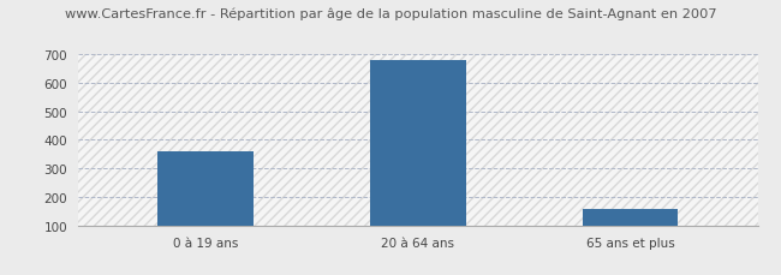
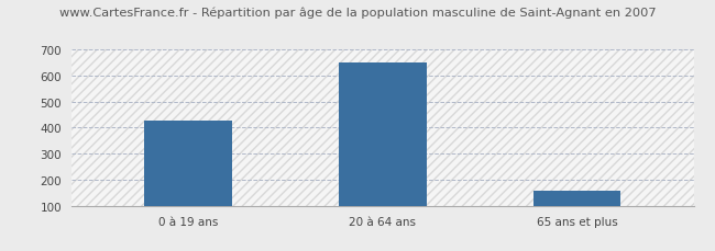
0 à 19 ans: 360 -> 425
20 à 64 ans: 681 -> 650
